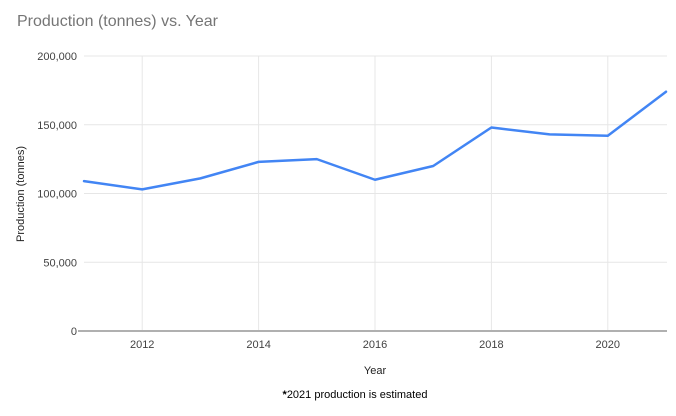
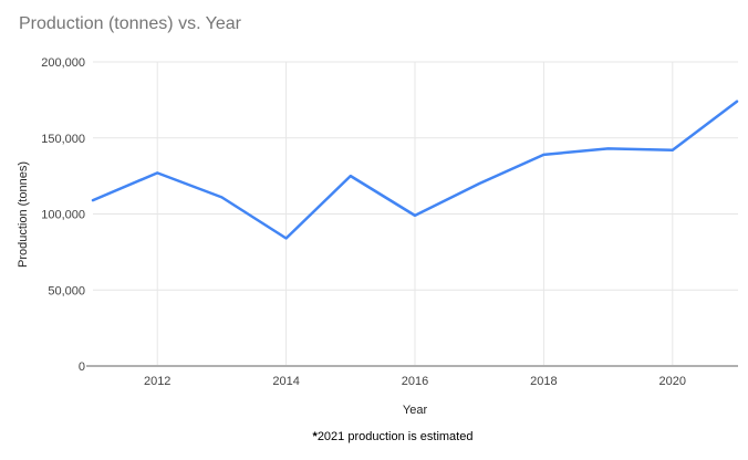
2012: 103000 -> 127000
2014: 123000 -> 84000
2016: 110000 -> 99000
2018: 148000 -> 139000
